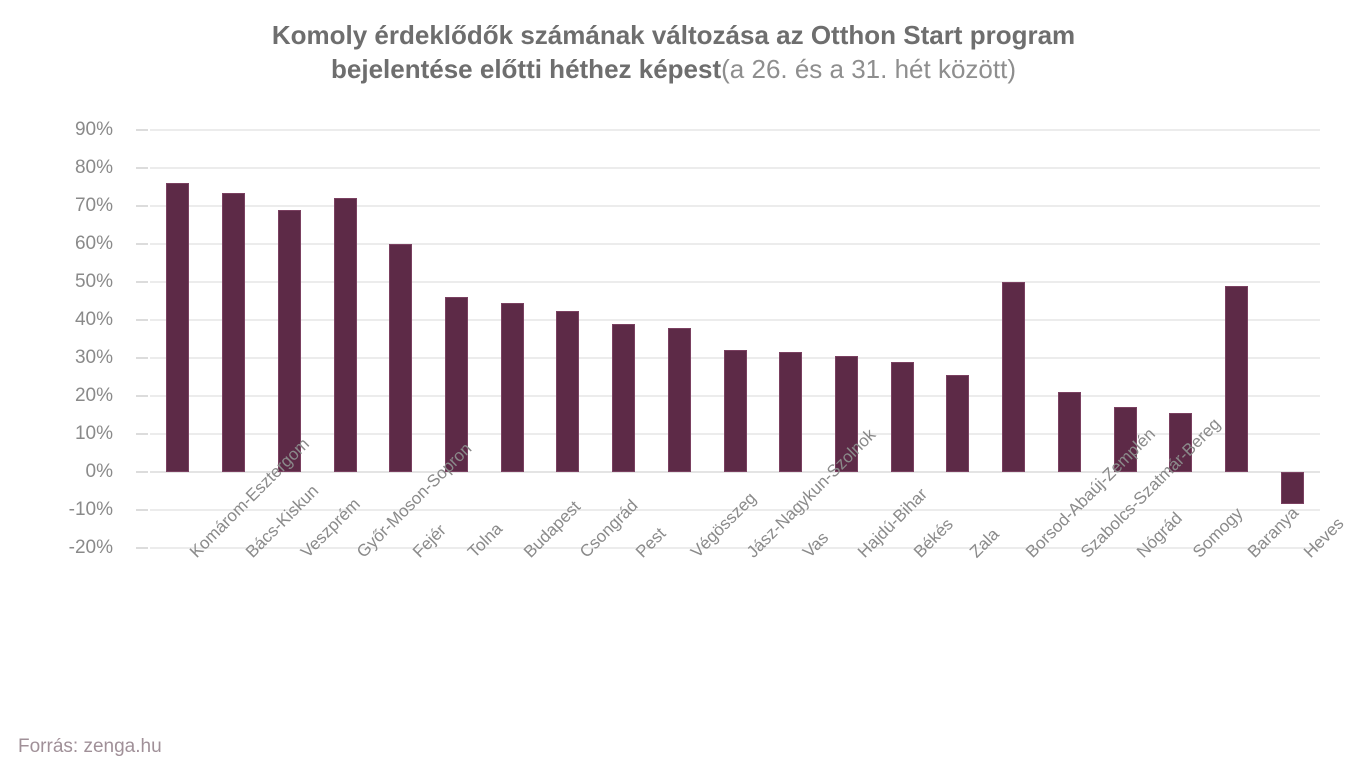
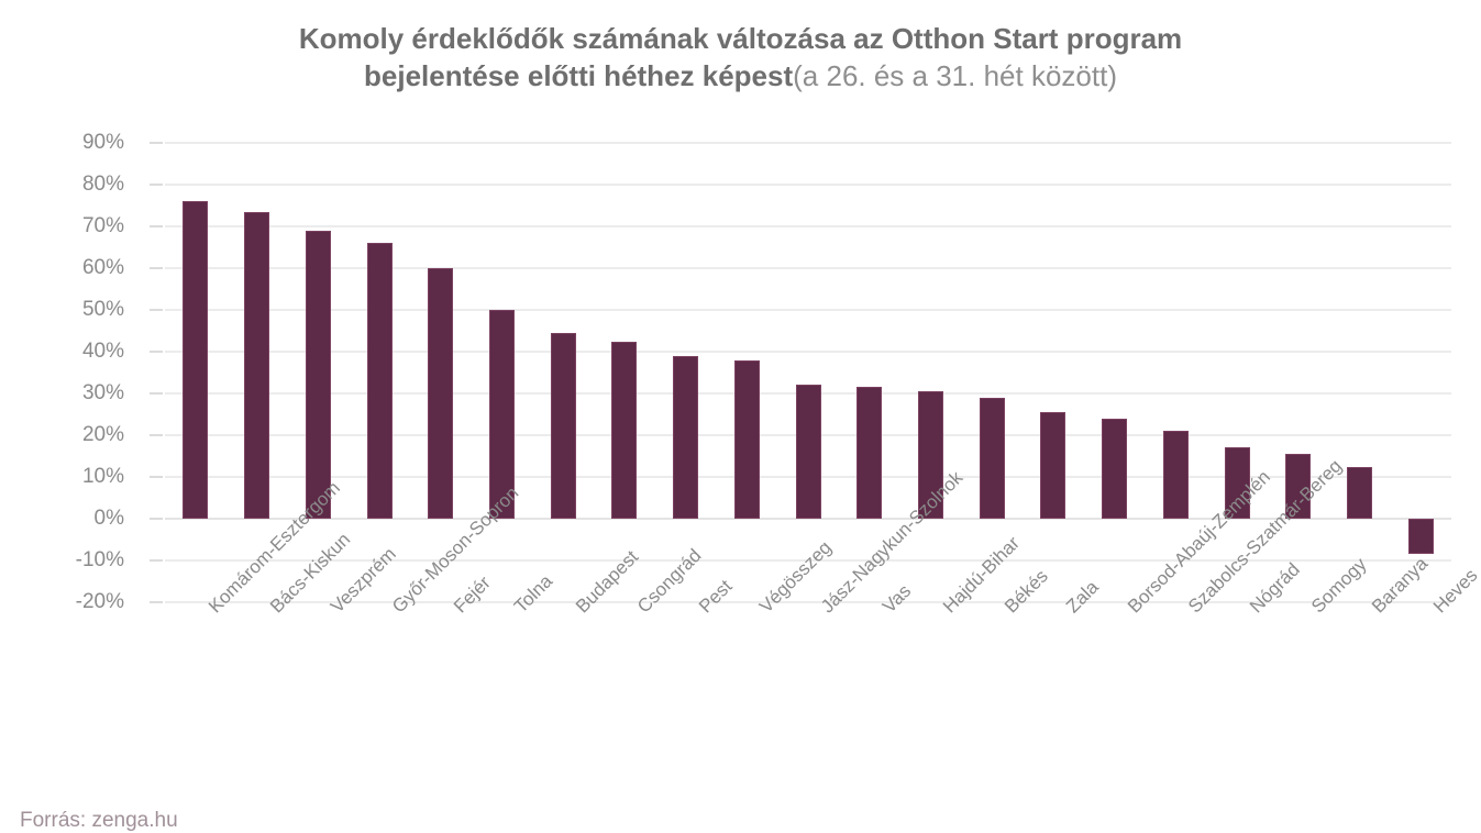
Győr-Moson-Sopron: 72% -> 66%
Tolna: 46% -> 50%
Borsod-Abaúj-Zemplén: 50% -> 24%
Baranya: 49% -> 12%
